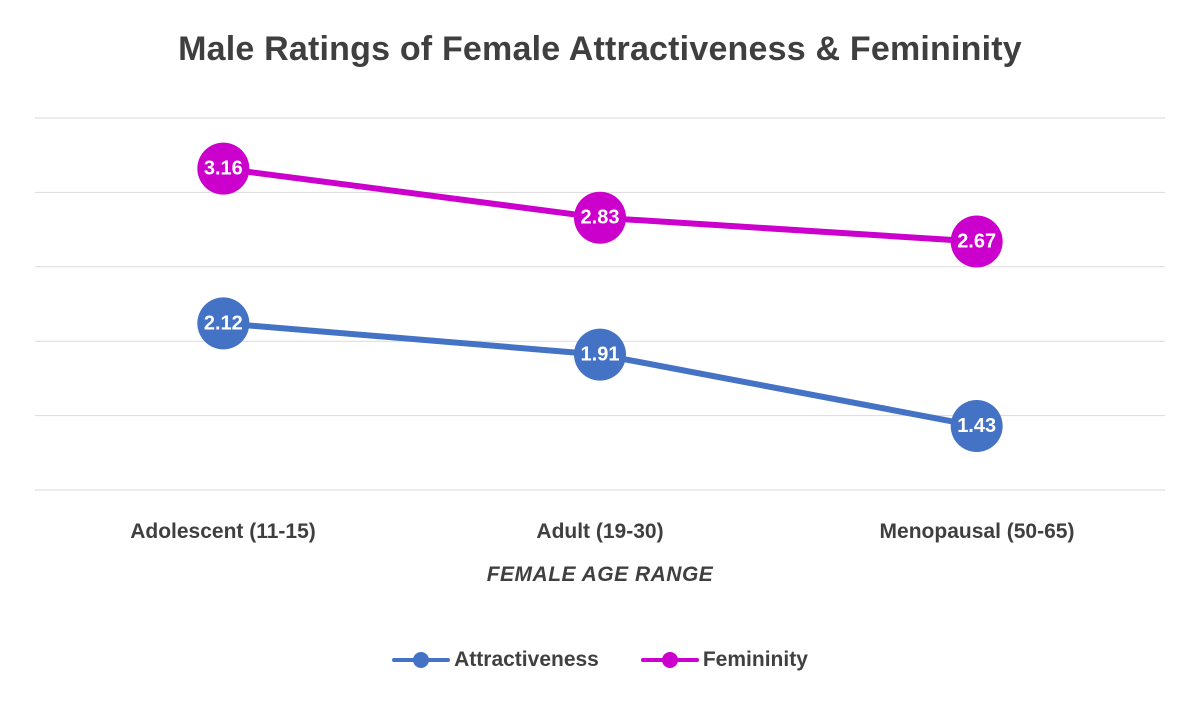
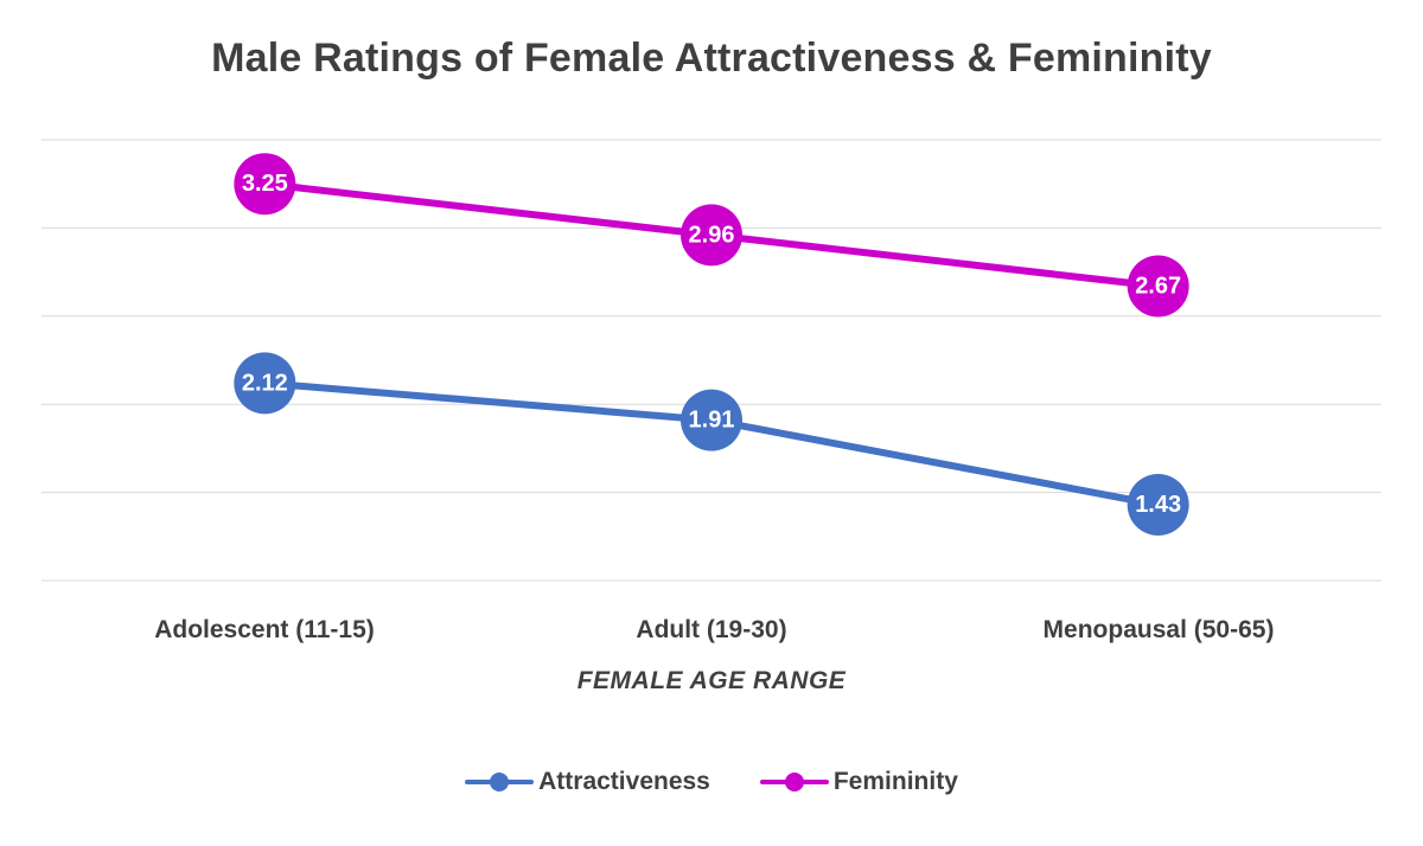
Femininity/Adolescent (11-15): 3.16 -> 3.25
Femininity/Adult (19-30): 2.83 -> 2.96
